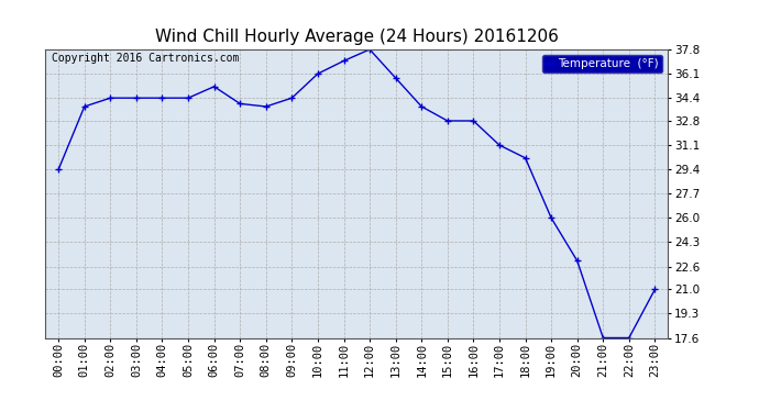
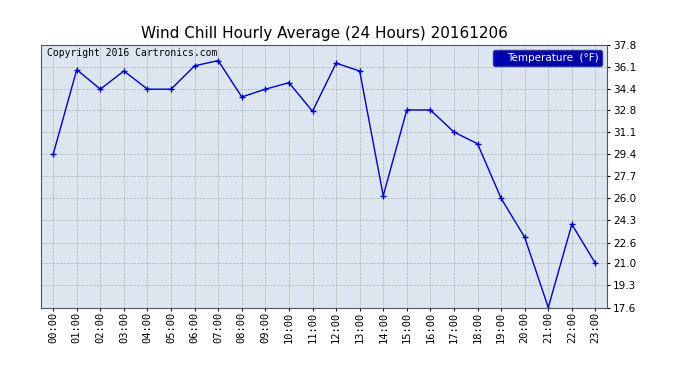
01:00: 33.8 -> 35.9
03:00: 34.4 -> 35.8
06:00: 35.2 -> 36.2
07:00: 34.0 -> 36.6
10:00: 36.1 -> 34.9
11:00: 37.0 -> 32.7
12:00: 37.8 -> 36.4
14:00: 33.8 -> 26.2
22:00: 17.6 -> 24.0
